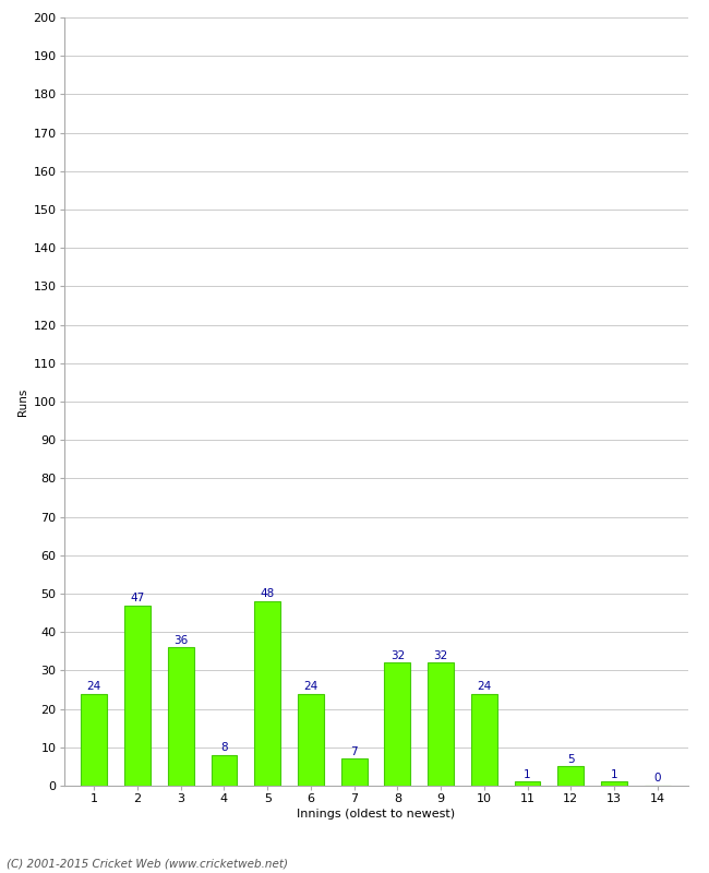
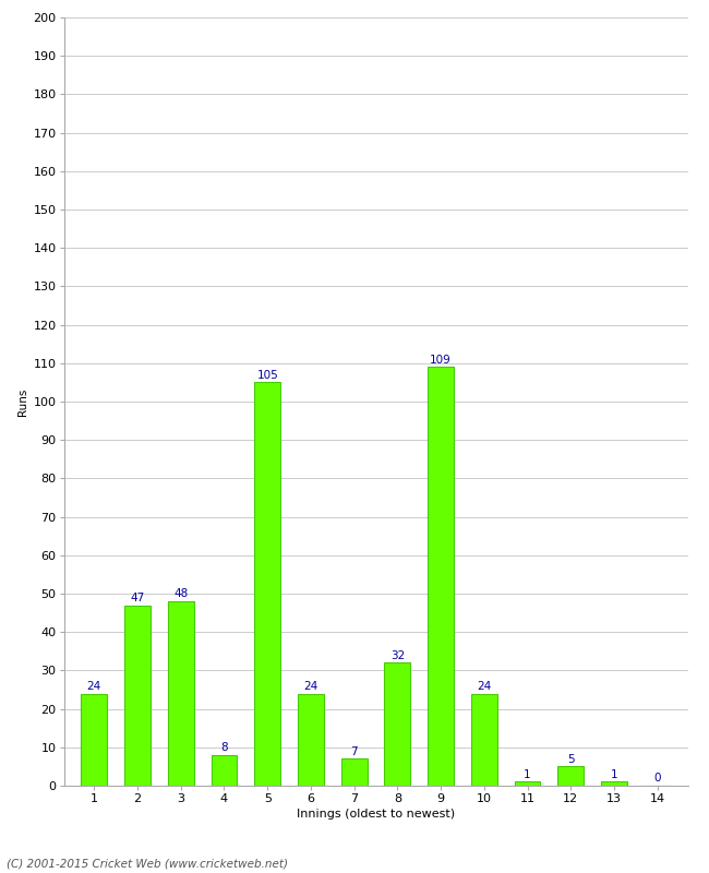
3: 36 -> 48
5: 48 -> 105
9: 32 -> 109
